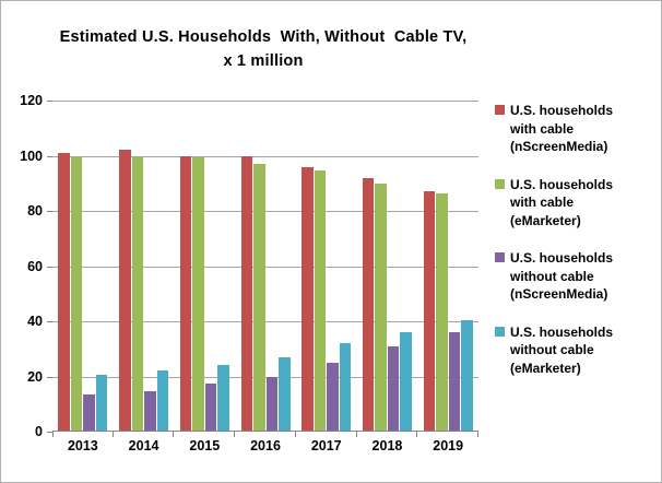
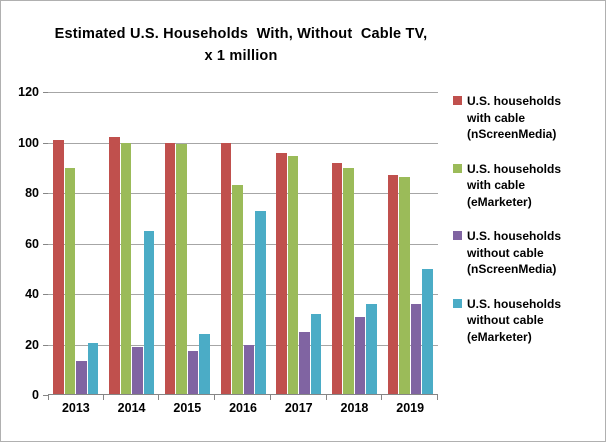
U.S. households with cable (eMarketer)/2013: 100 -> 90
U.S. households without cable (nScreenMedia)/2014: 14 -> 19
U.S. households without cable (eMarketer)/2014: 22 -> 65
U.S. households with cable (eMarketer)/2016: 97 -> 83
U.S. households without cable (eMarketer)/2016: 27 -> 73
U.S. households without cable (eMarketer)/2019: 40 -> 50
